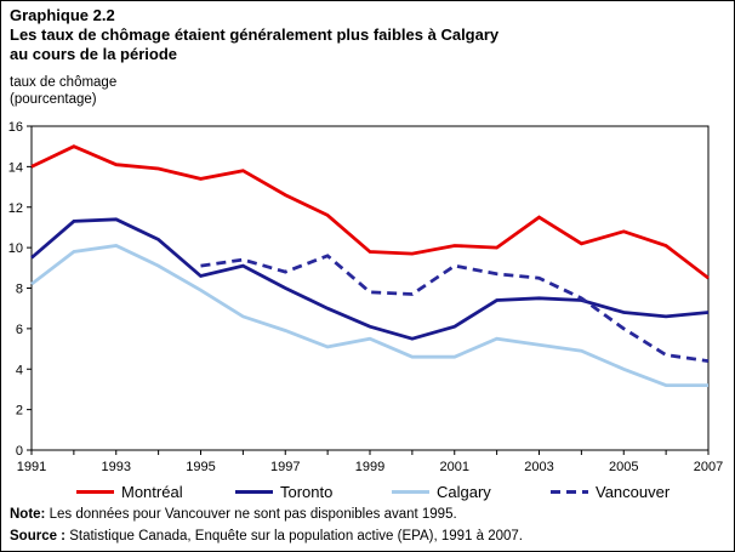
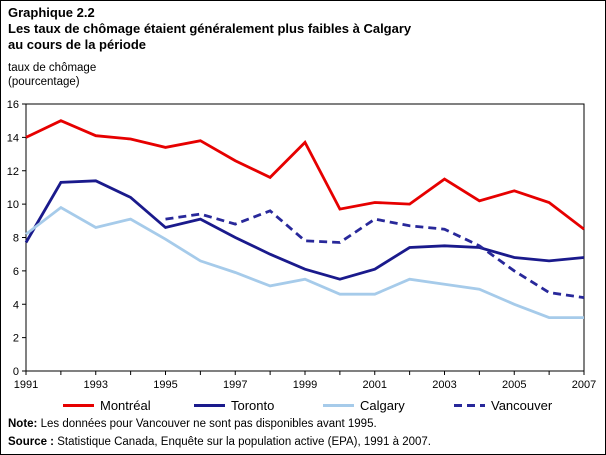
Toronto/1991: 9.5 -> 7.7
Calgary/1993: 10.1 -> 8.6
Montréal/1999: 9.8 -> 13.7
